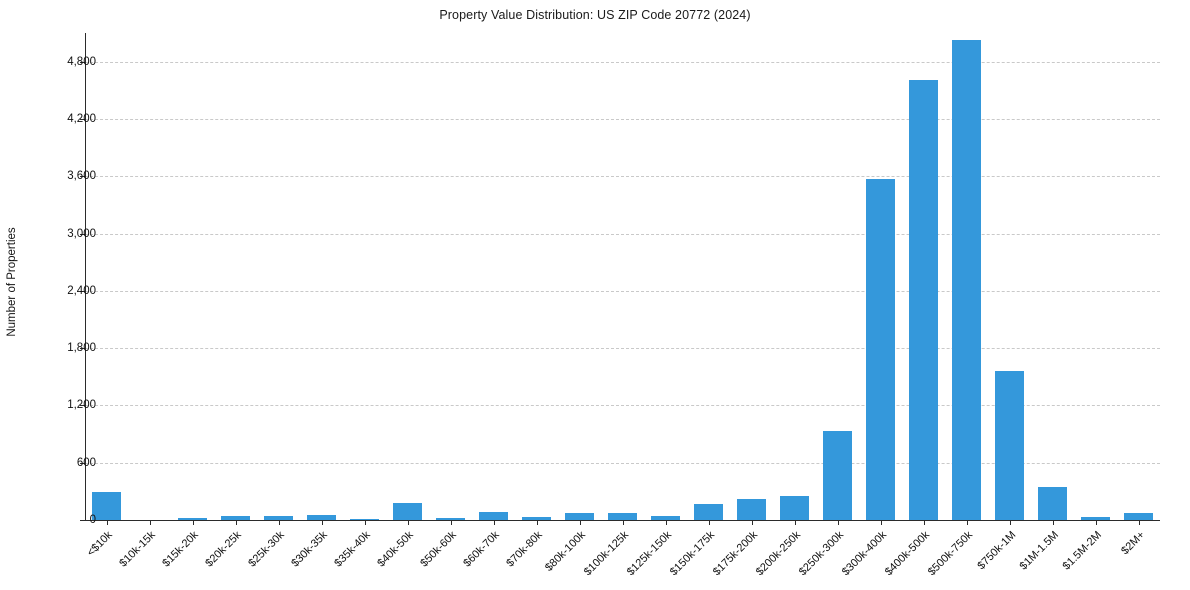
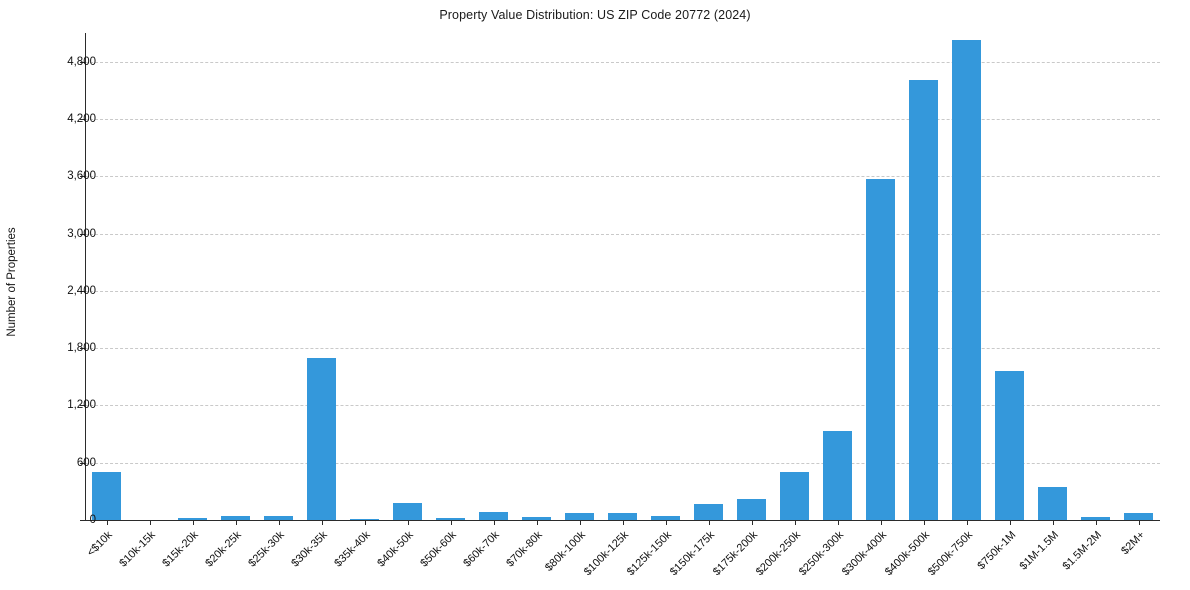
<$10k: 300 -> 500
$30k-35k: 100 -> 1700
$200k-250k: 300 -> 500
